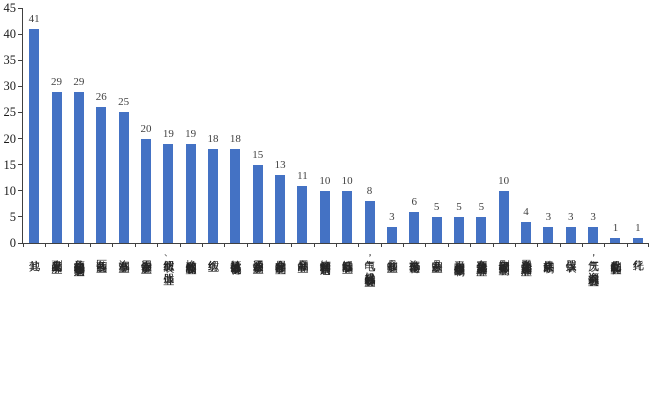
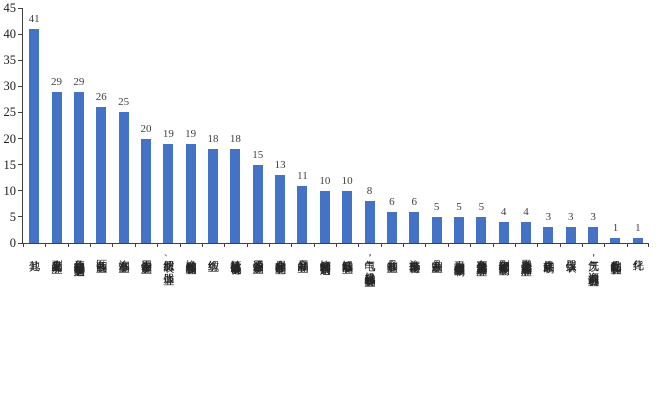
食品制造业: 3 -> 6
印刷和记录媒介复制业: 10 -> 4
